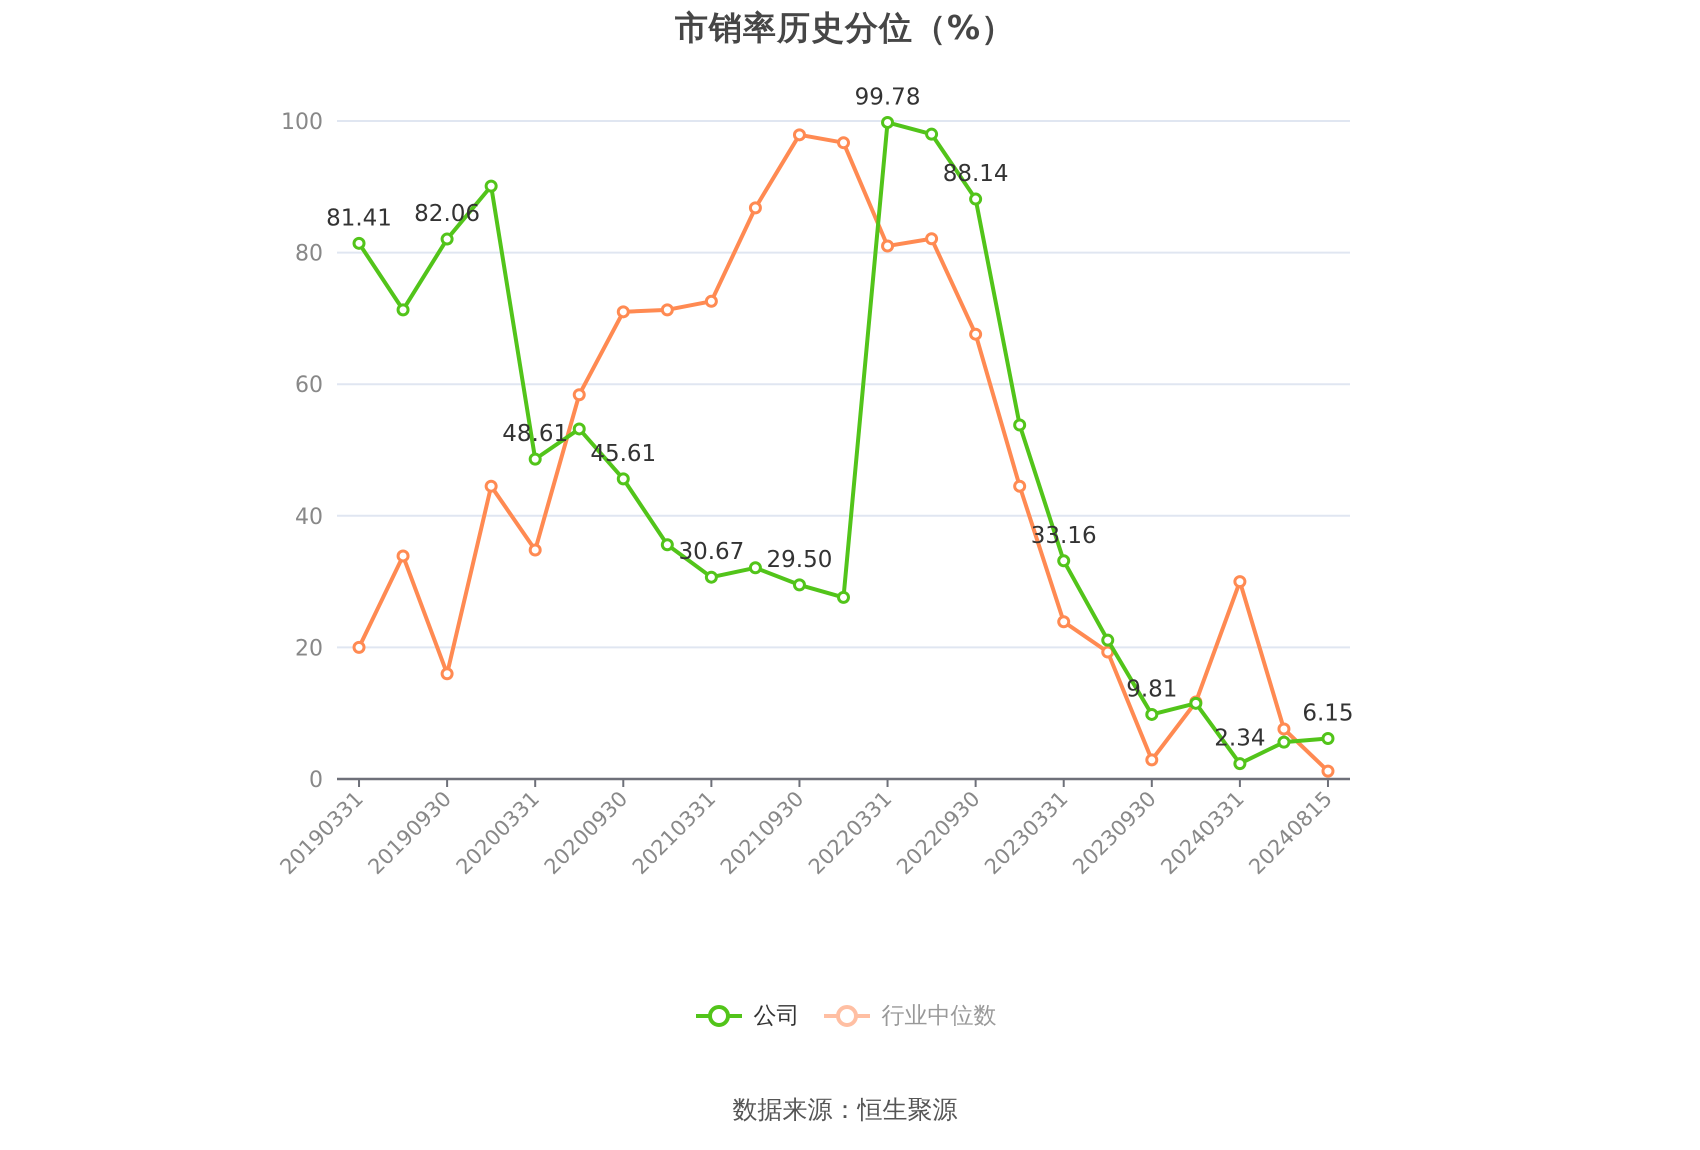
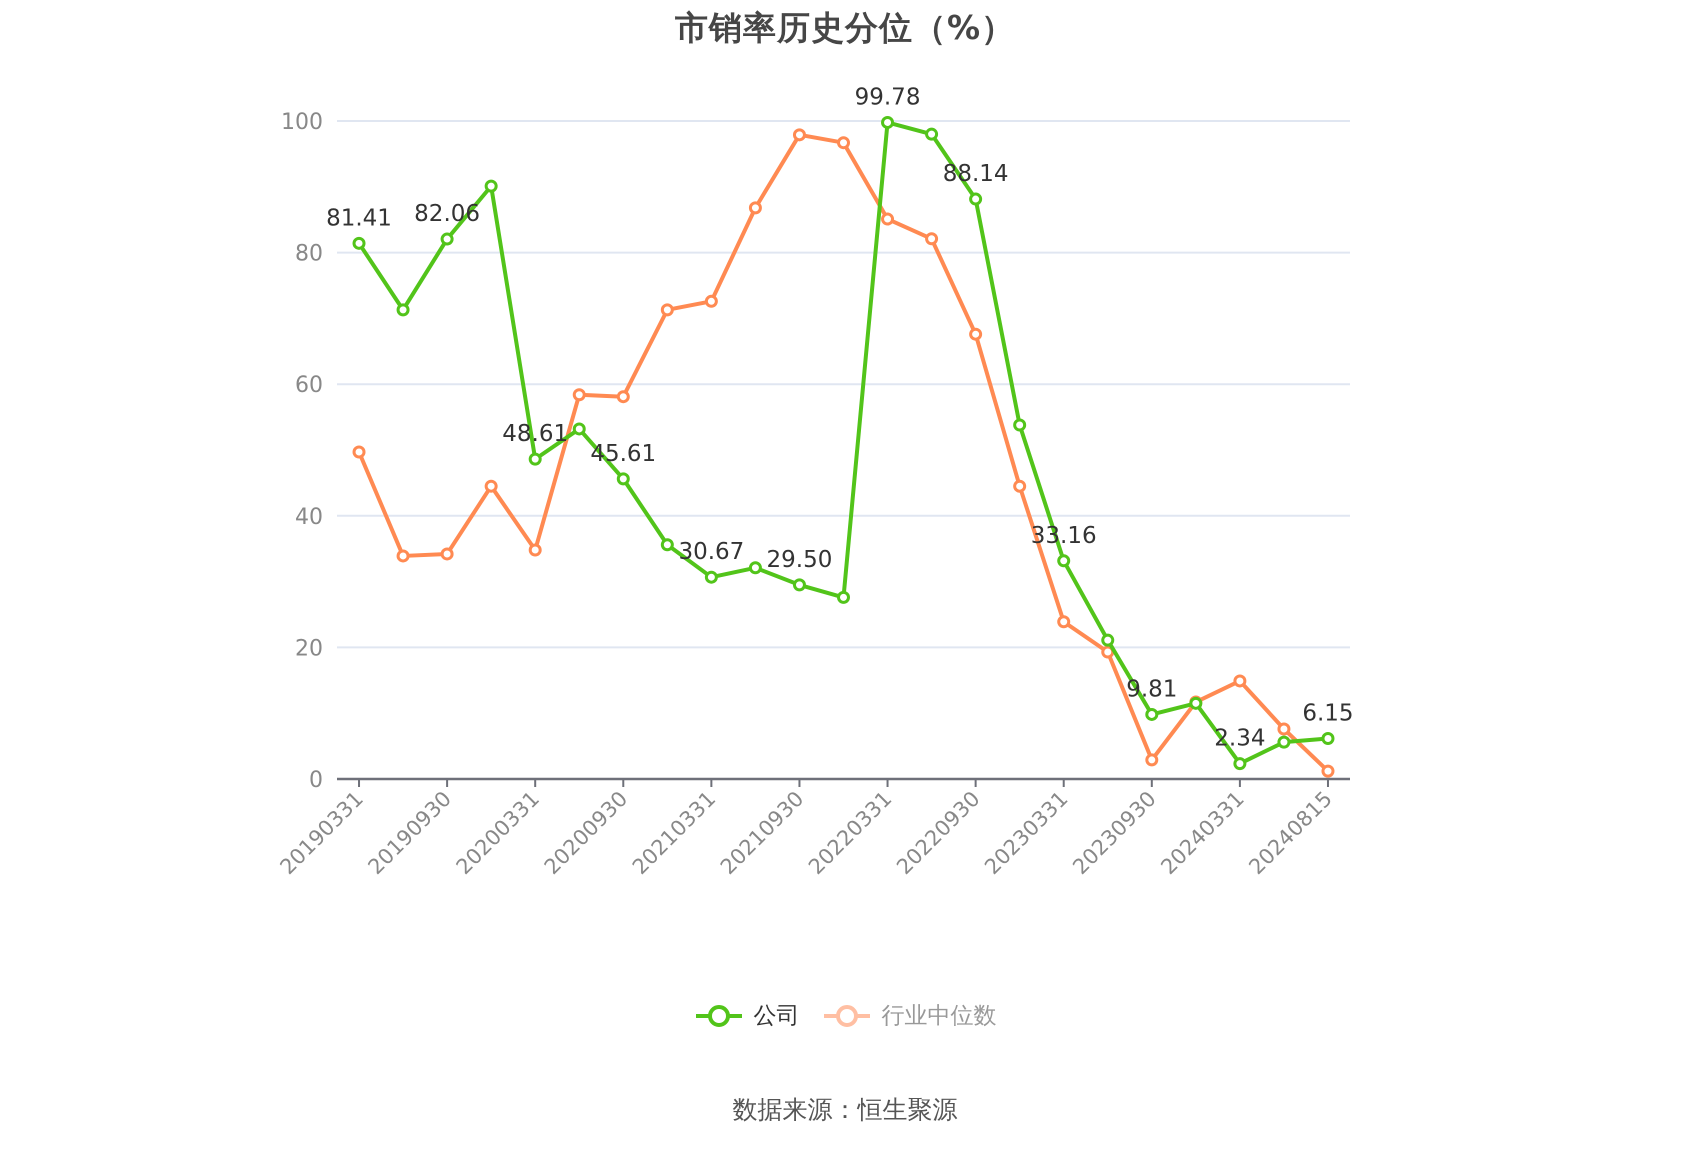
行业中位数/20190331: 20 -> 50
行业中位数/20190930: 16 -> 34
行业中位数/20200930: 71 -> 58
行业中位数/20220331: 81 -> 85
行业中位数/20240331: 30 -> 15
